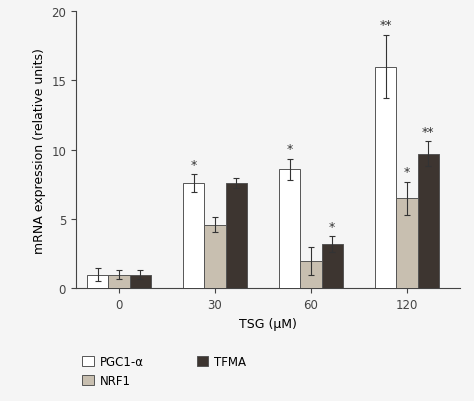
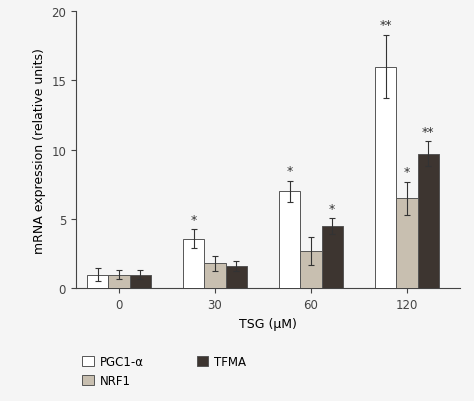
PGC1-α/30: 7.6 -> 3.6
NRF1/30: 4.6 -> 1.8
TFMA/30: 7.6 -> 1.6
PGC1-α/60: 8.6 -> 7.0
NRF1/60: 2.0 -> 2.7
TFMA/60: 3.2 -> 4.5
